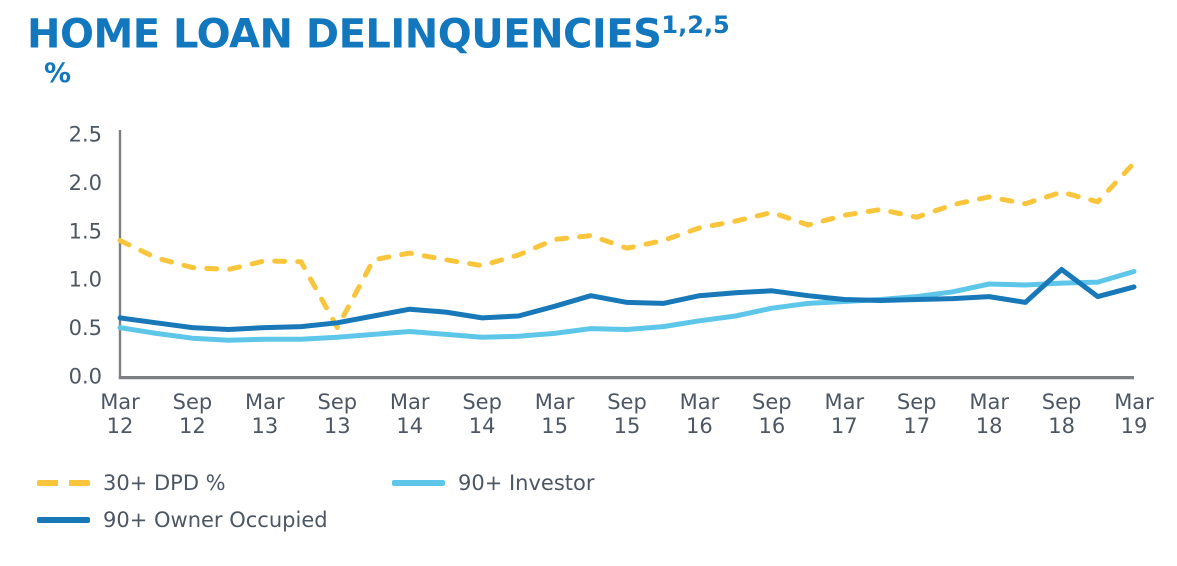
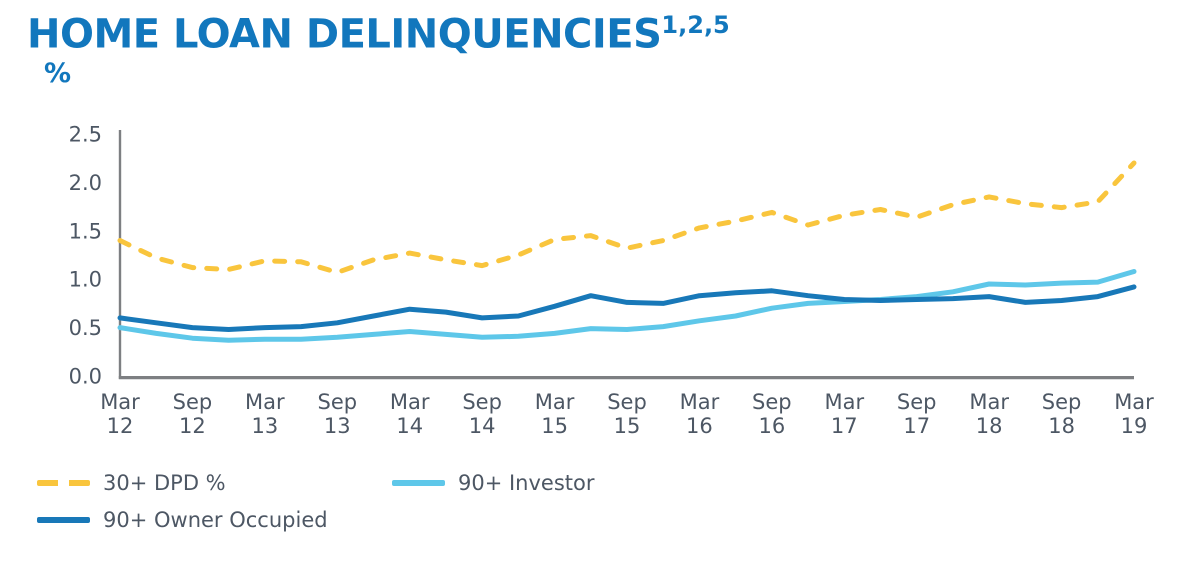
30+ DPD %/Sep 13: 0.5 -> 1.1
30+ DPD %/Sep 18: 1.9 -> 1.7
90+ Owner Occupied/Sep 18: 1.1 -> 0.8
